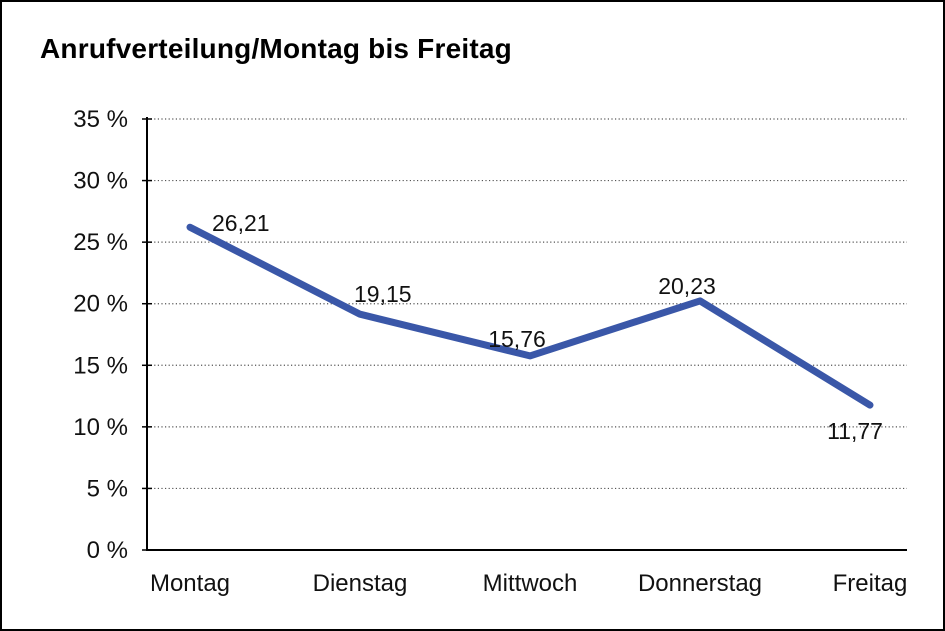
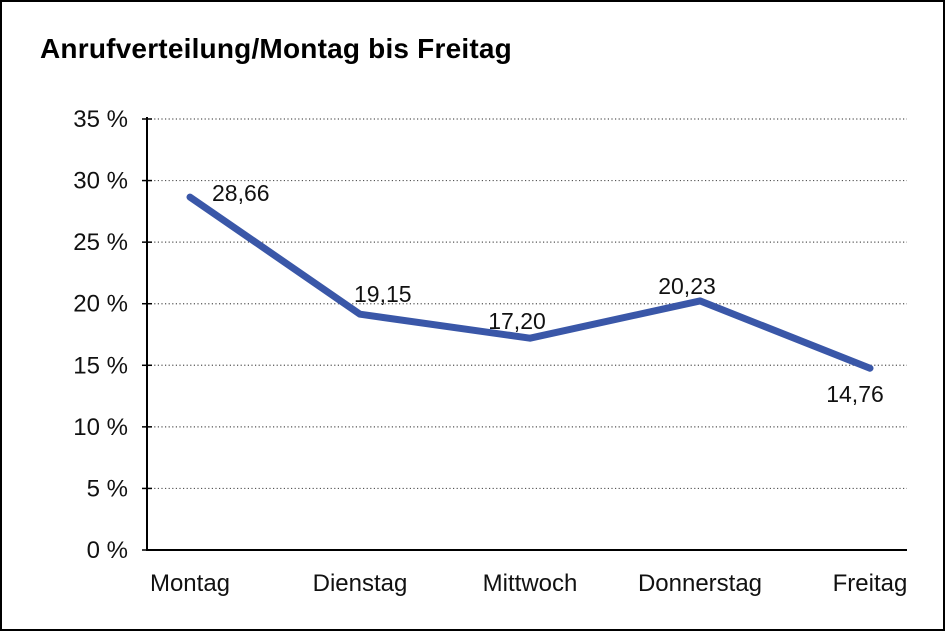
Montag: 26,21 -> 28,66
Mittwoch: 15,76 -> 17,20
Freitag: 11,77 -> 14,76
